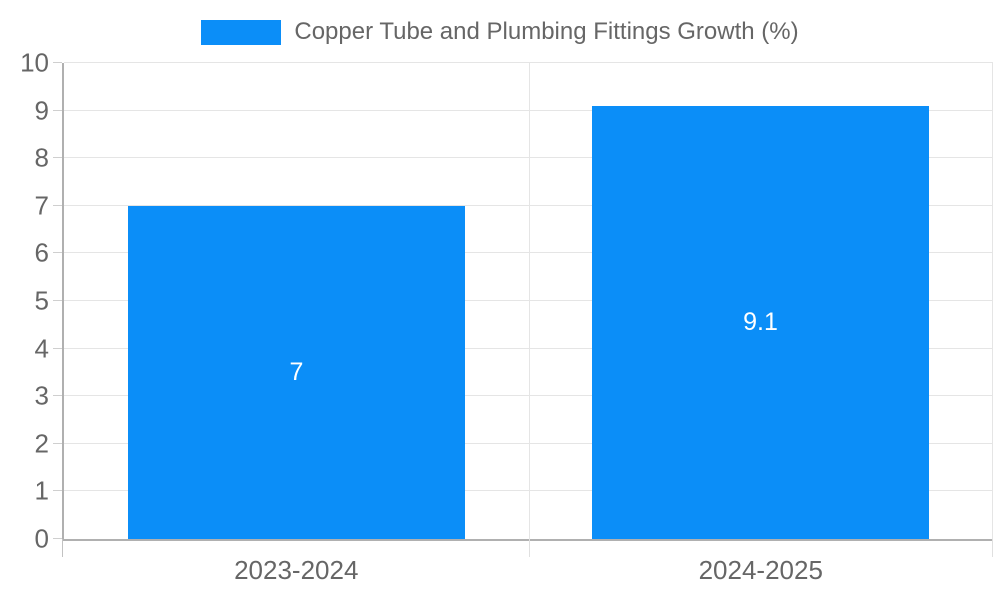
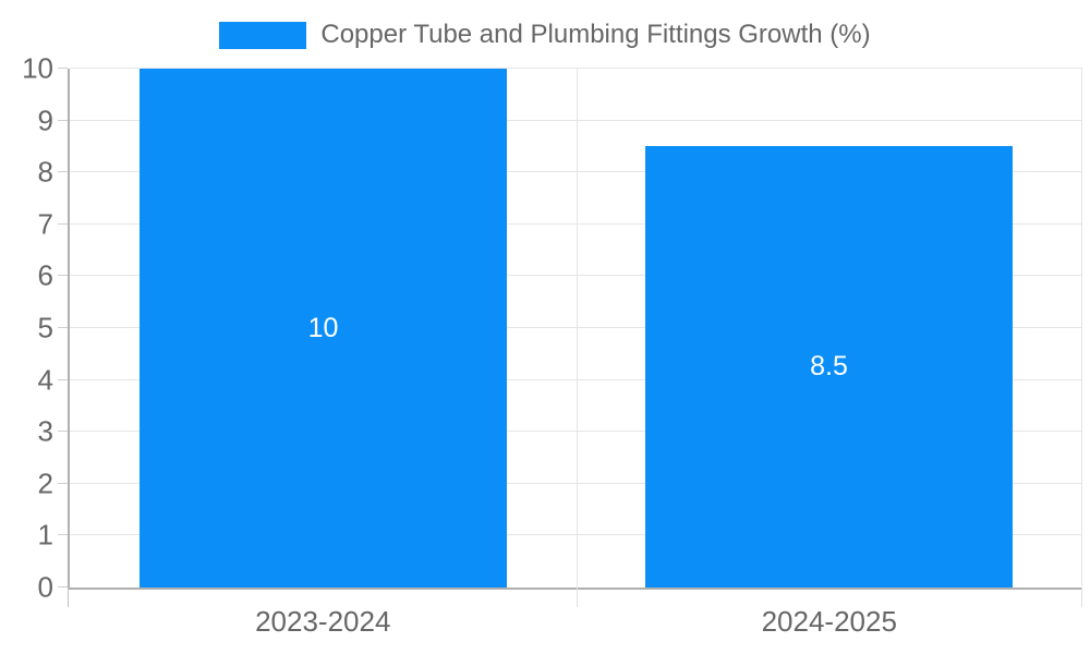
2023-2024: 7 -> 10
2024-2025: 9.1 -> 8.5
